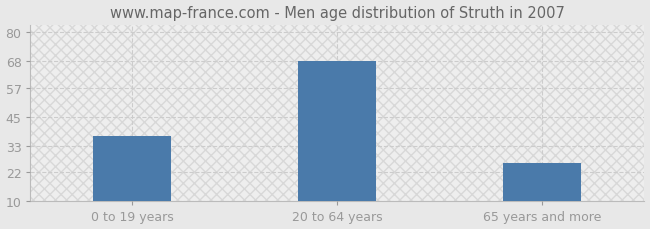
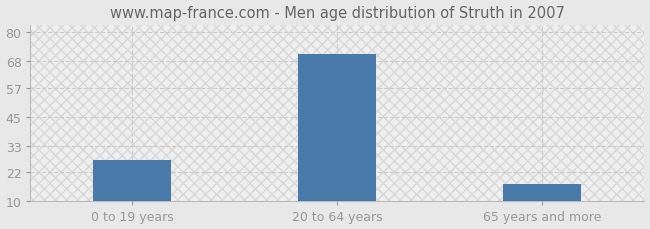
0 to 19 years: 37 -> 27
20 to 64 years: 68 -> 71
65 years and more: 26 -> 17
